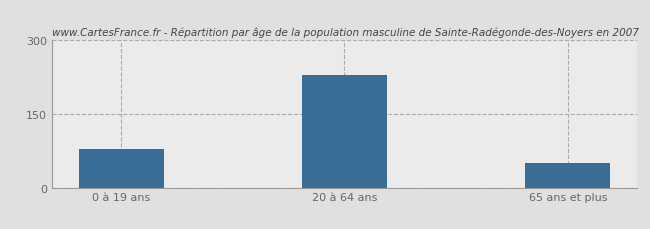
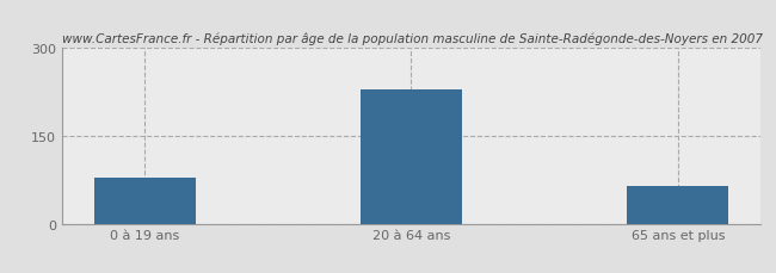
65 ans et plus: 50 -> 65
